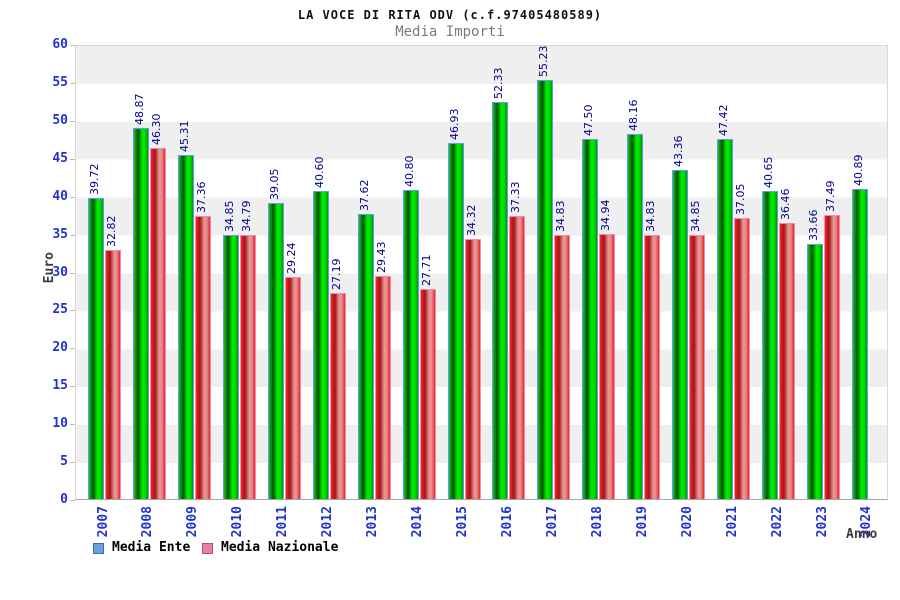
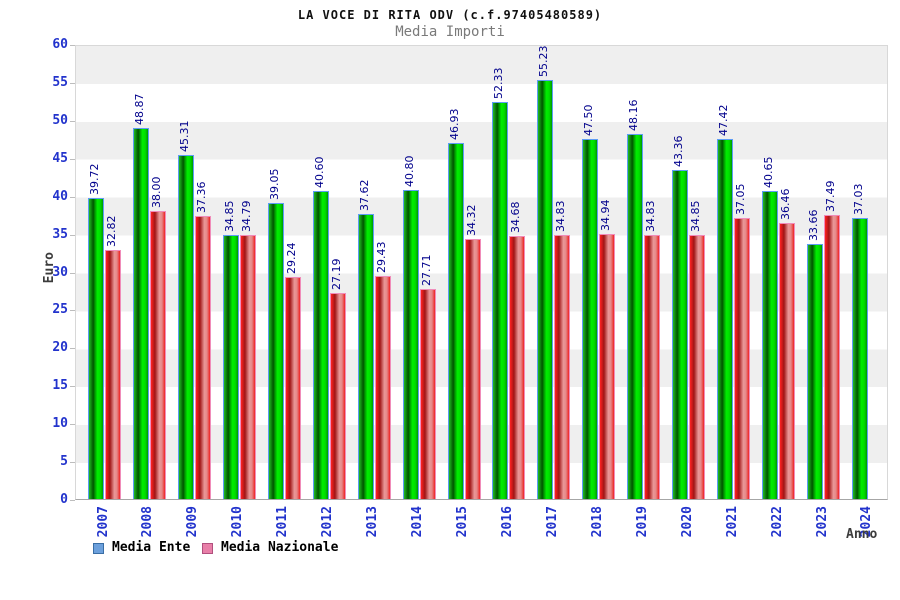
Media Nazionale/2008: 46.30 -> 38.00
Media Nazionale/2016: 37.33 -> 34.68
Media Ente/2024: 40.89 -> 37.03
